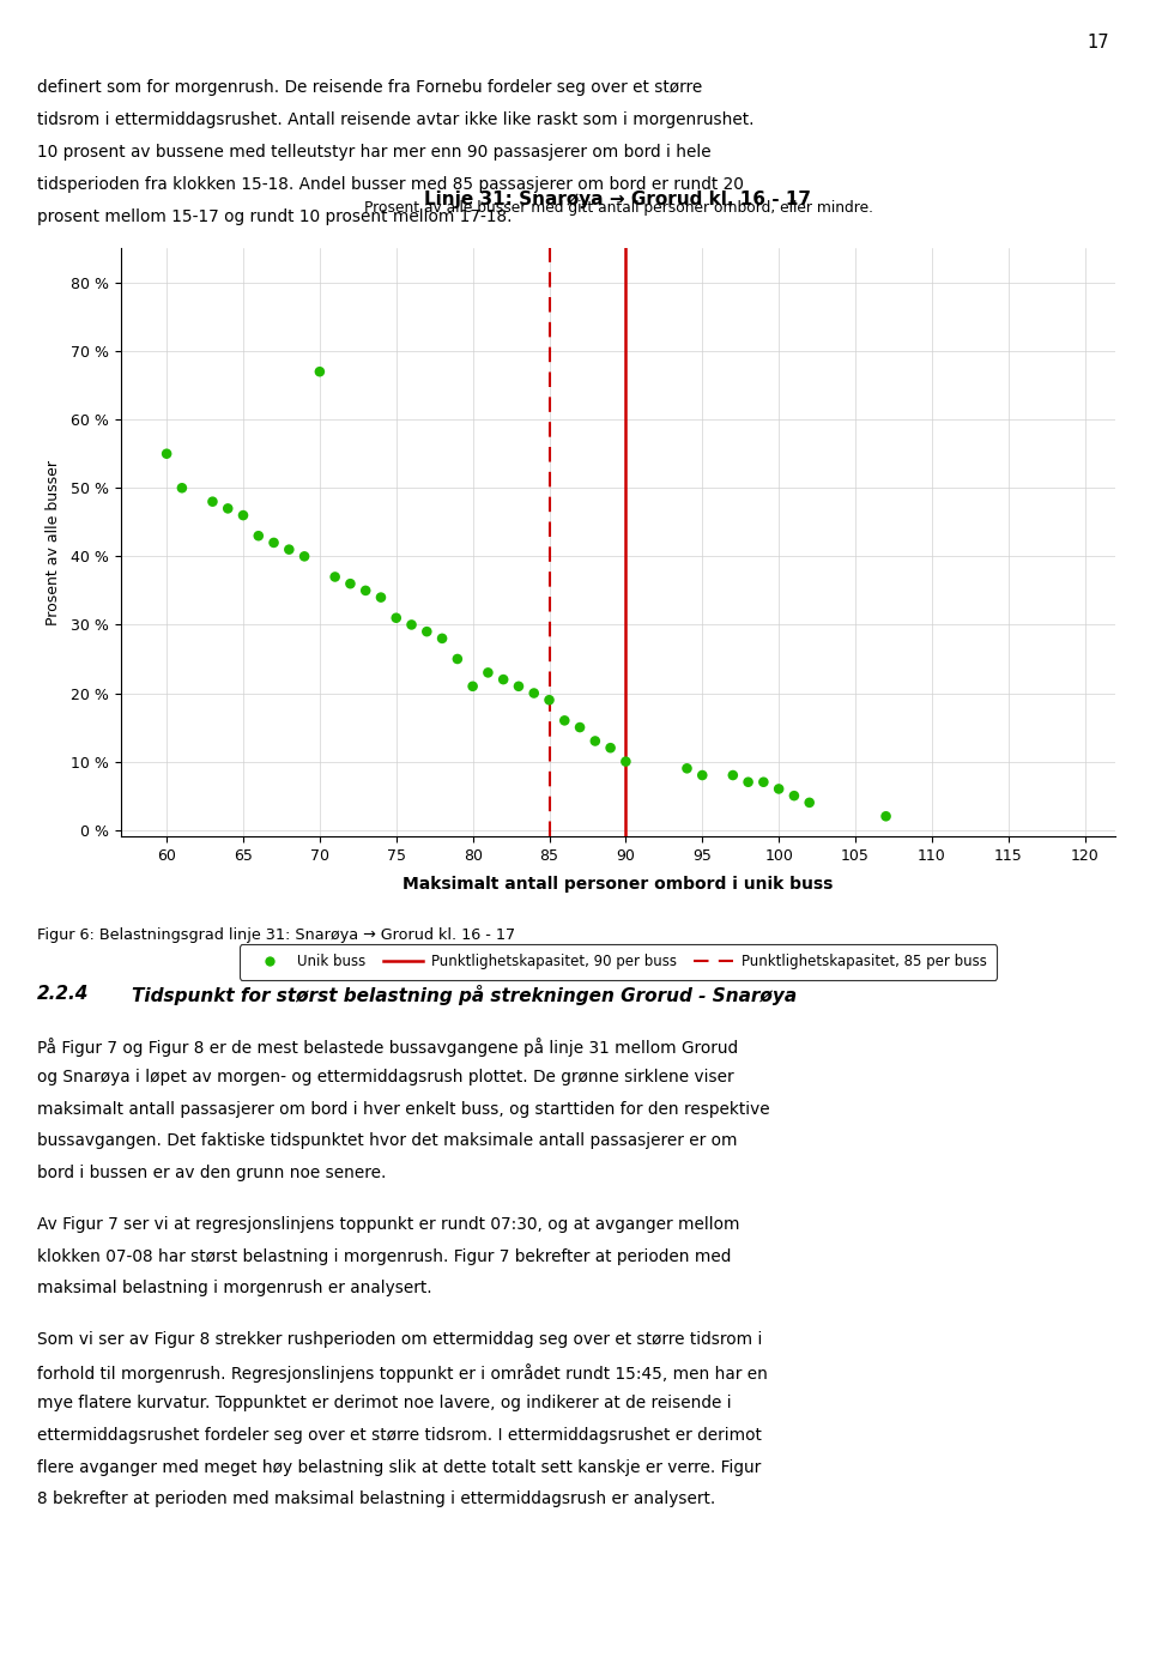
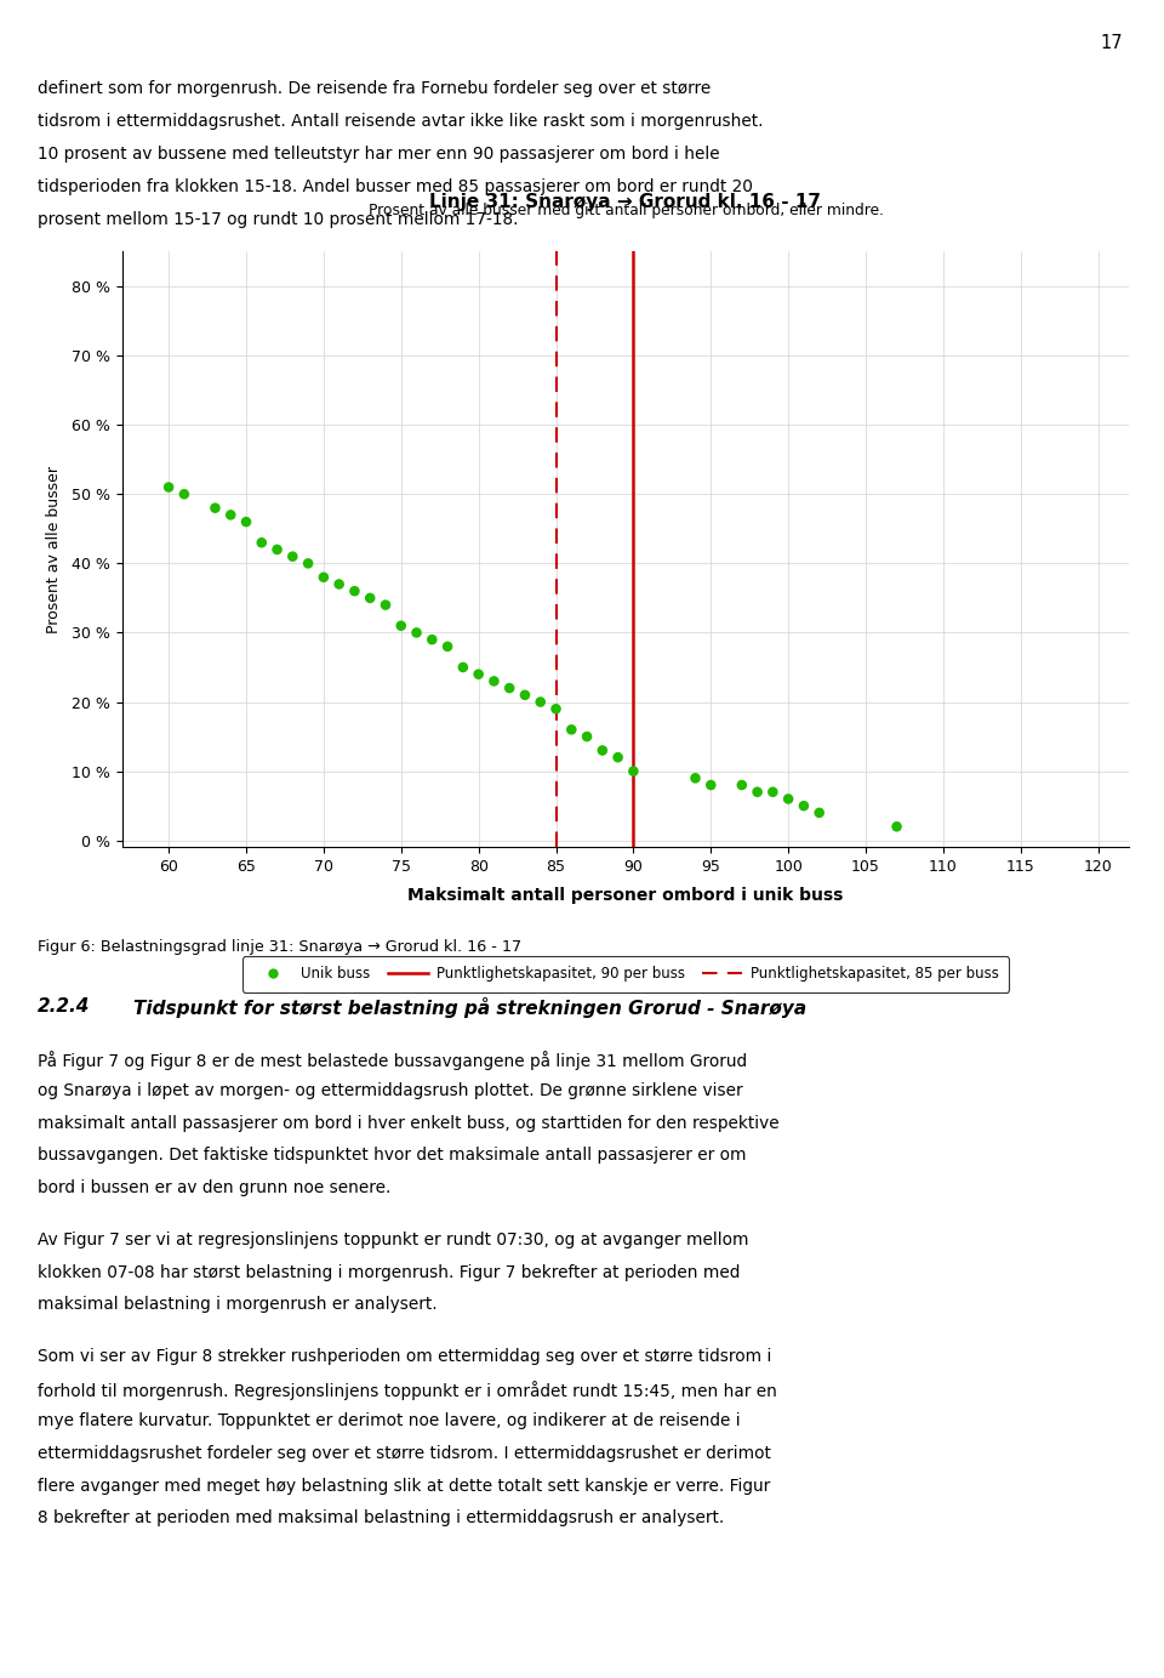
60: 55 % -> 51 %
70: 67 % -> 38 %
80: 21 % -> 24 %
